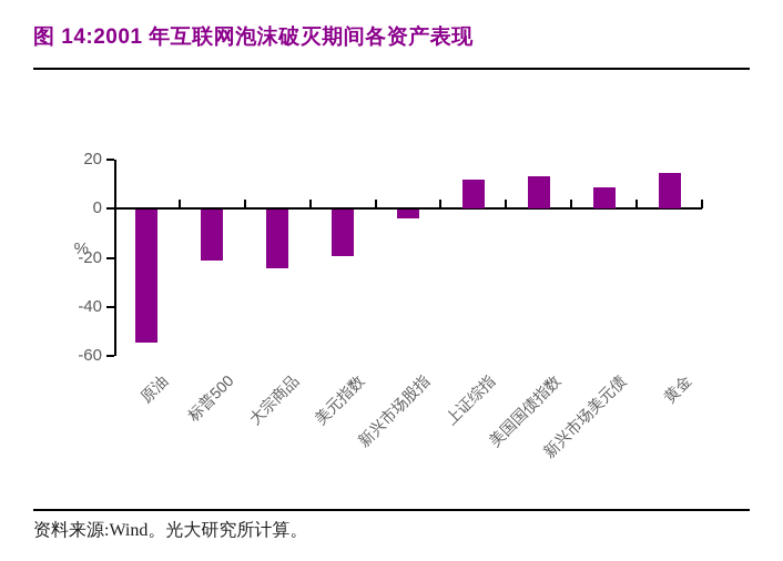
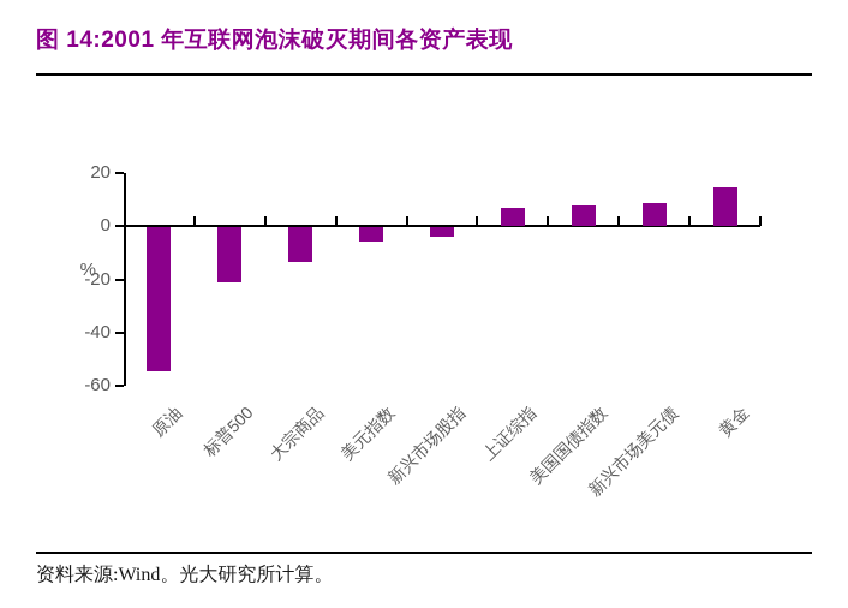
大宗商品: -24 -> -13
美元指数: -19 -> -6
上证综指: 12 -> 7
美国国债指数: 13 -> 8
